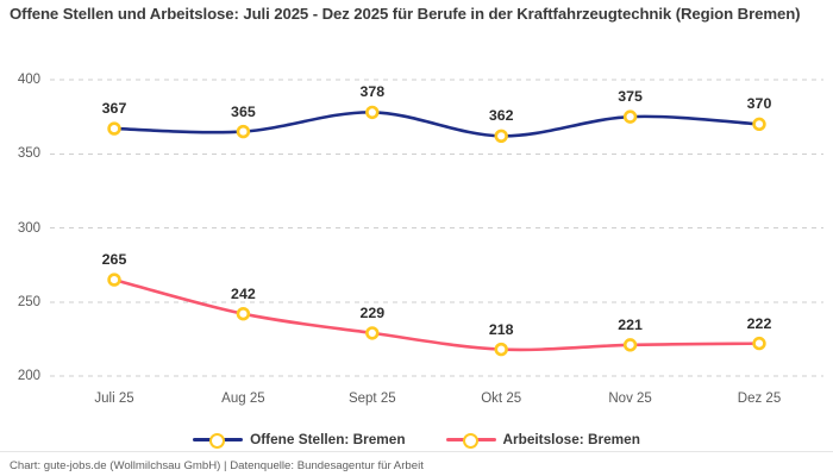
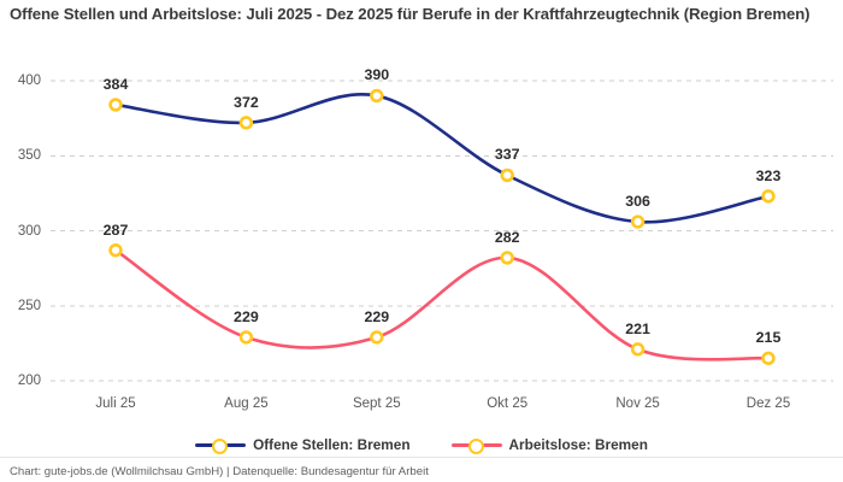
Offene Stellen: Bremen/Juli 25: 367 -> 384
Arbeitslose: Bremen/Juli 25: 265 -> 287
Offene Stellen: Bremen/Aug 25: 365 -> 372
Arbeitslose: Bremen/Aug 25: 242 -> 229
Offene Stellen: Bremen/Sept 25: 378 -> 390
Offene Stellen: Bremen/Okt 25: 362 -> 337
Arbeitslose: Bremen/Okt 25: 218 -> 282
Offene Stellen: Bremen/Nov 25: 375 -> 306
Offene Stellen: Bremen/Dez 25: 370 -> 323
Arbeitslose: Bremen/Dez 25: 222 -> 215
